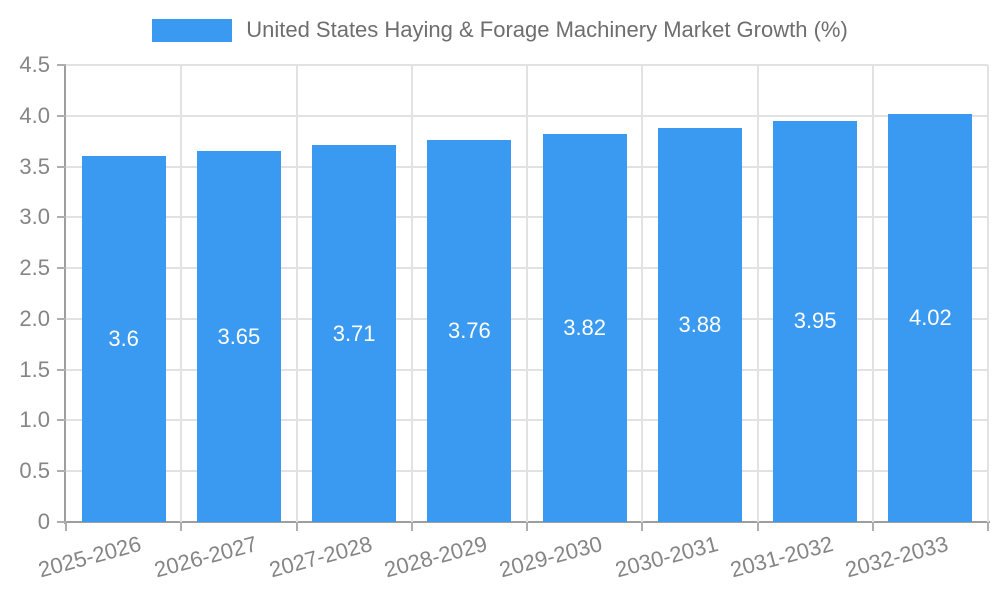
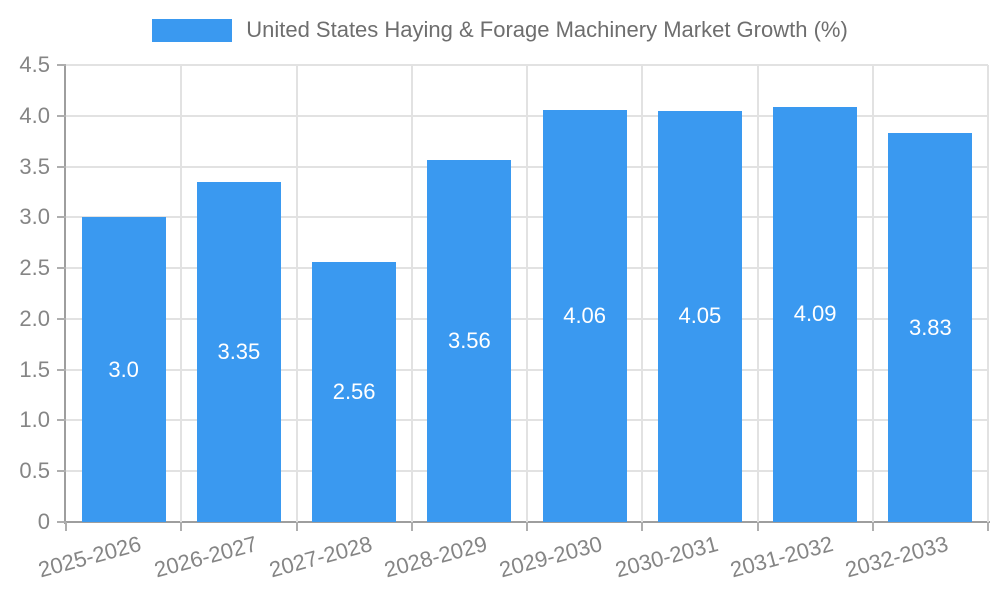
2025-2026: 3.6 -> 3.0
2026-2027: 3.65 -> 3.35
2027-2028: 3.71 -> 2.56
2028-2029: 3.76 -> 3.56
2029-2030: 3.82 -> 4.06
2030-2031: 3.88 -> 4.05
2031-2032: 3.95 -> 4.09
2032-2033: 4.02 -> 3.83
